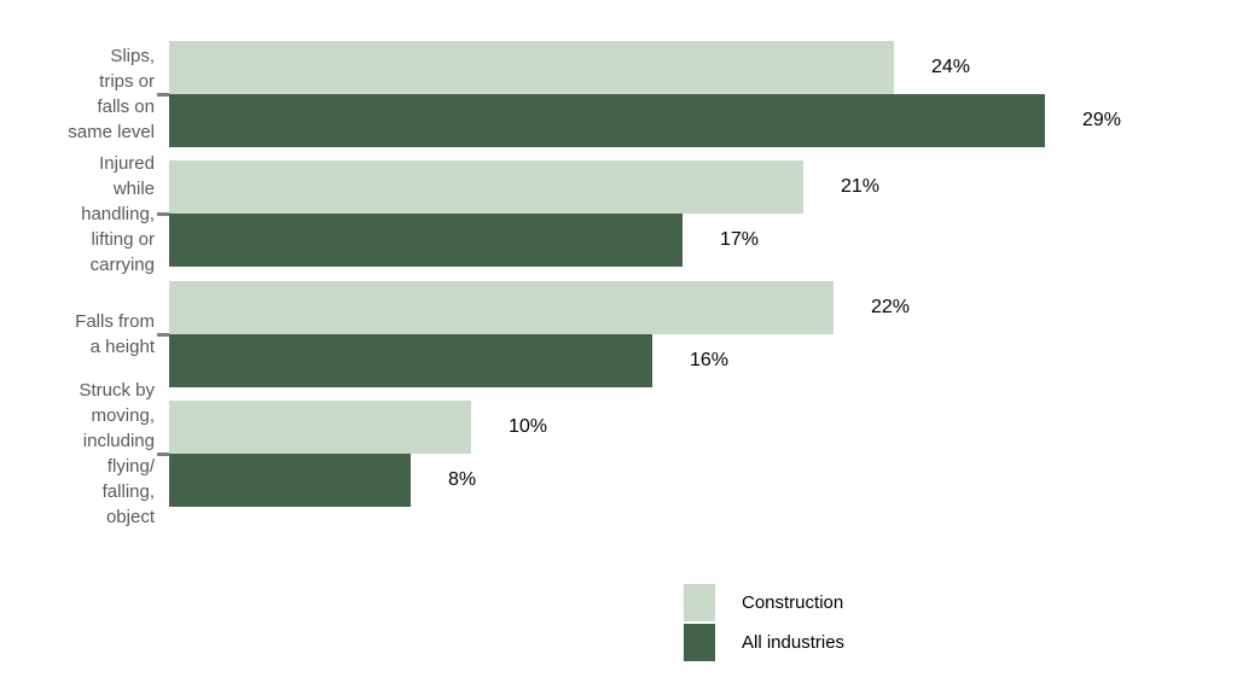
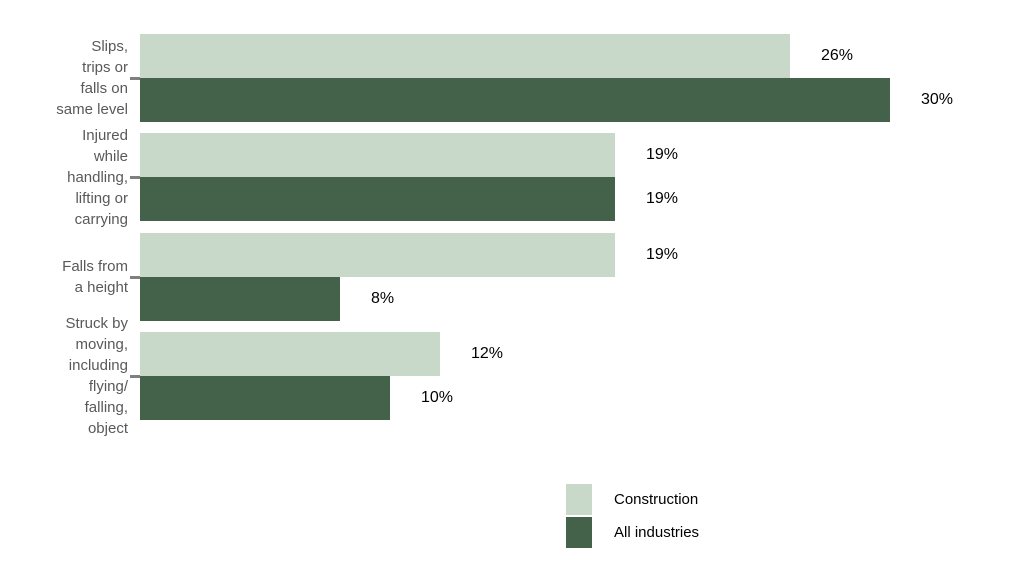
Construction/Slips, trips or falls on same level: 24% -> 26%
All industries/Slips, trips or falls on same level: 29% -> 30%
Construction/Injured while handling, lifting or carrying: 21% -> 19%
All industries/Injured while handling, lifting or carrying: 17% -> 19%
Construction/Falls from a height: 22% -> 19%
All industries/Falls from a height: 16% -> 8%
Construction/Struck by moving, including flying/falling, object: 10% -> 12%
All industries/Struck by moving, including flying/falling, object: 8% -> 10%
